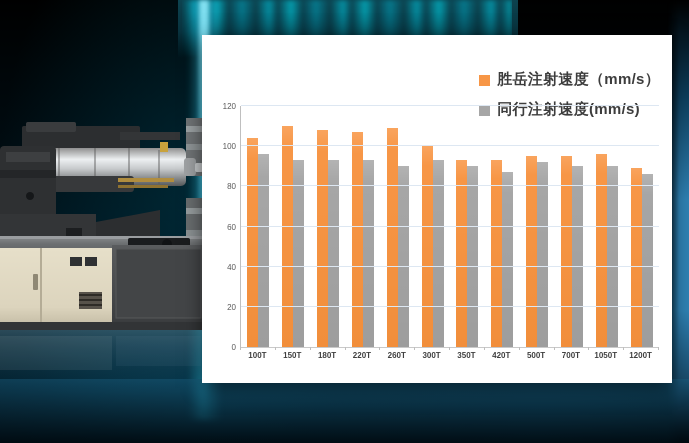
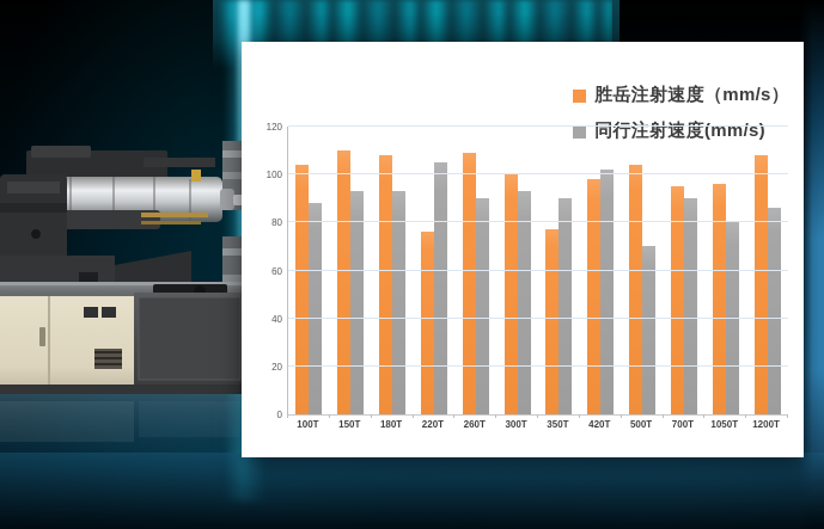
同行注射速度(mm/s)/100T: 96 -> 88
胜岳注射速度（mm/s）/220T: 107 -> 76
同行注射速度(mm/s)/220T: 93 -> 105
胜岳注射速度（mm/s）/350T: 93 -> 77
胜岳注射速度（mm/s）/420T: 93 -> 98
同行注射速度(mm/s)/420T: 87 -> 102
胜岳注射速度（mm/s）/500T: 95 -> 104
同行注射速度(mm/s)/500T: 92 -> 70
同行注射速度(mm/s)/1050T: 90 -> 80
胜岳注射速度（mm/s）/1200T: 89 -> 108
